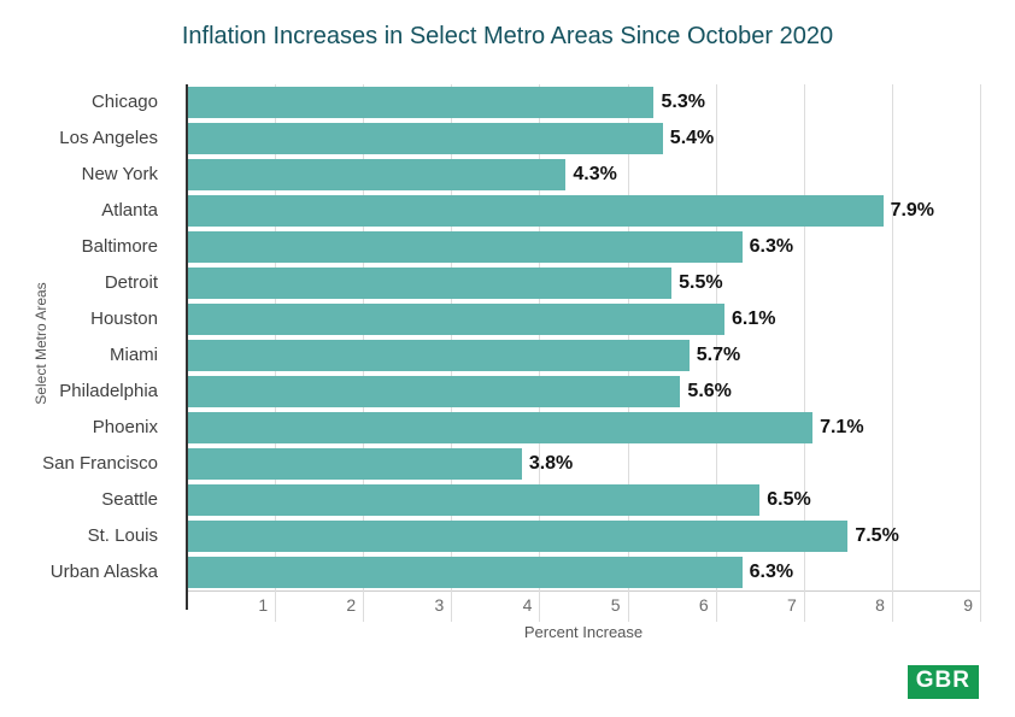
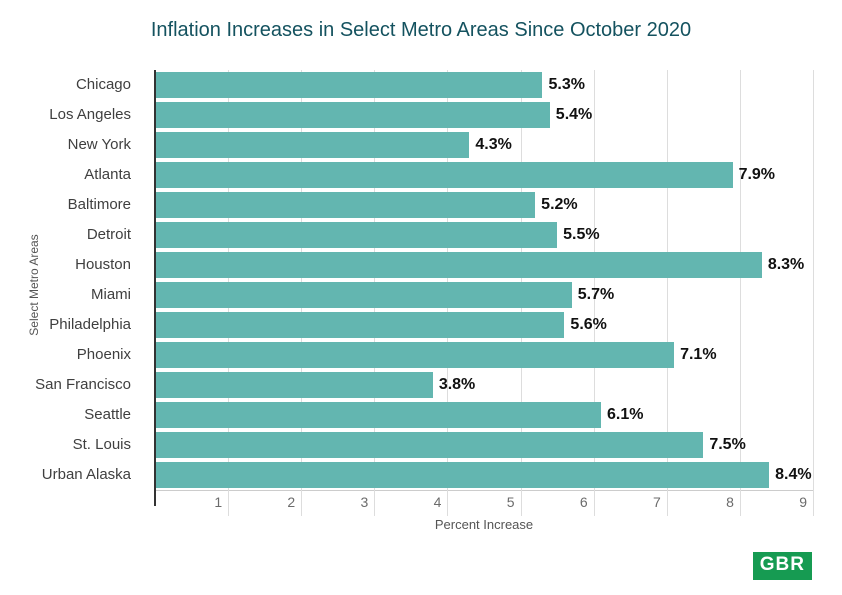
Baltimore: 6.3% -> 5.2%
Houston: 6.1% -> 8.3%
Seattle: 6.5% -> 6.1%
Urban Alaska: 6.3% -> 8.4%
